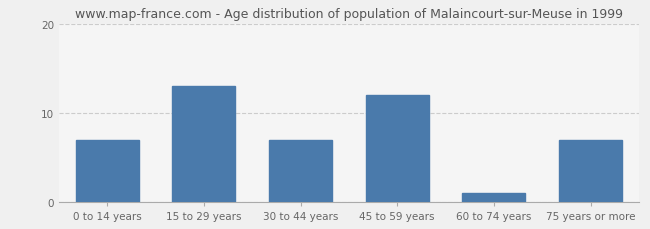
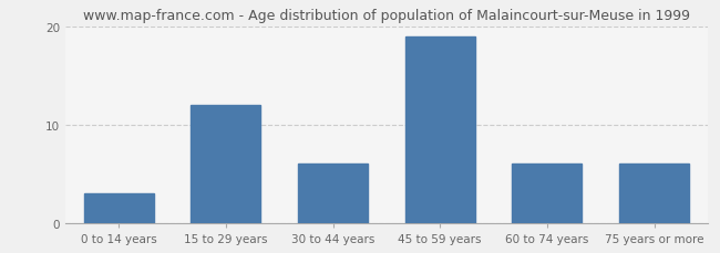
0 to 14 years: 7 -> 3
15 to 29 years: 13 -> 12
30 to 44 years: 7 -> 6
45 to 59 years: 12 -> 19
60 to 74 years: 1 -> 6
75 years or more: 7 -> 6
